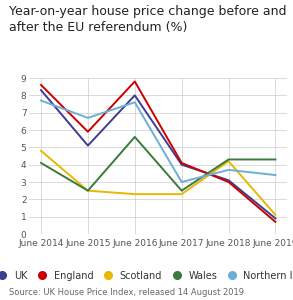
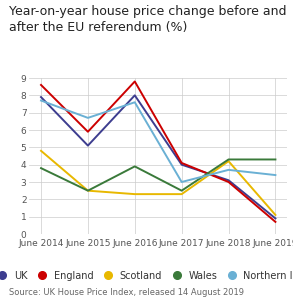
UK/June 2014: 8.3 -> 7.9
Wales/June 2014: 4.1 -> 3.8
Wales/June 2016: 5.6 -> 3.9
